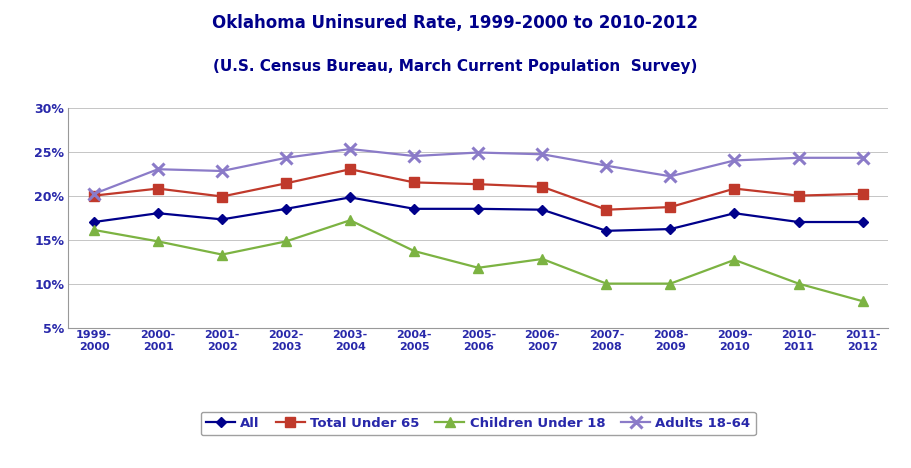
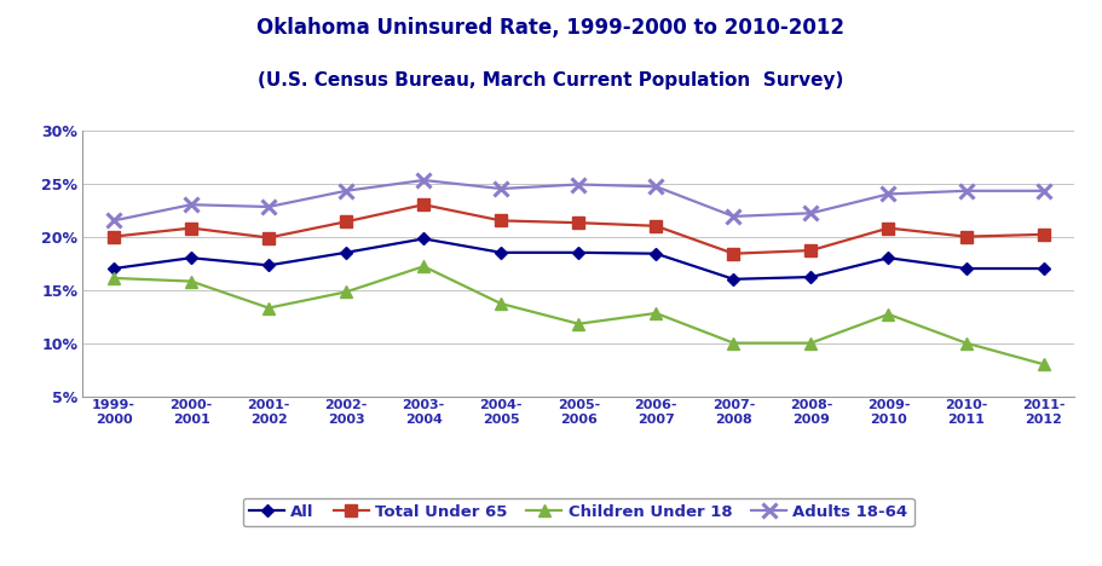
Adults 18-64/1999- 2000: 20.2% -> 21.5%
Children Under 18/2000- 2001: 14.8% -> 15.8%
Adults 18-64/2007- 2008: 23.4% -> 21.9%
